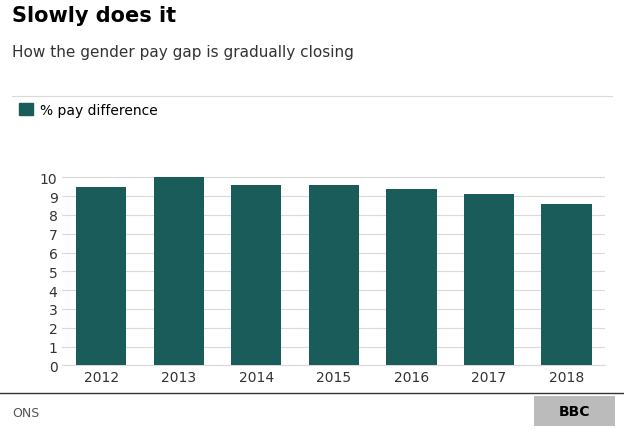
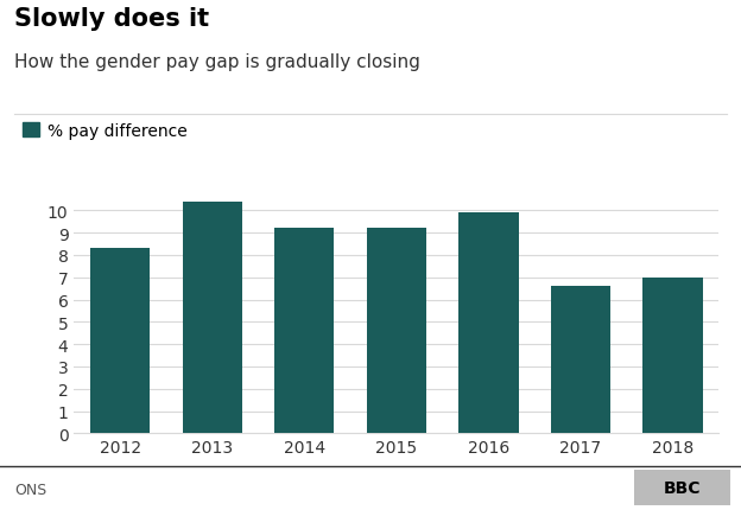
2012: 9.5 -> 8.3
2013: 10.0 -> 10.4
2014: 9.6 -> 9.2
2015: 9.6 -> 9.2
2016: 9.4 -> 9.9
2017: 9.1 -> 6.6
2018: 8.6 -> 7.0
